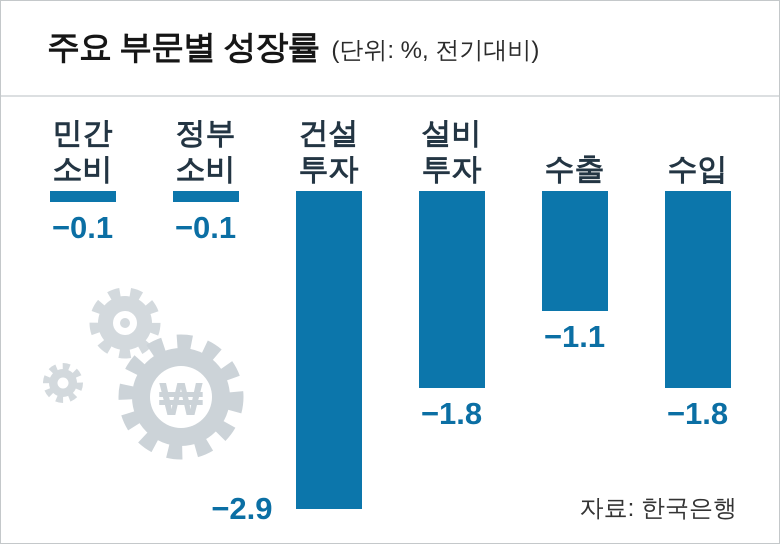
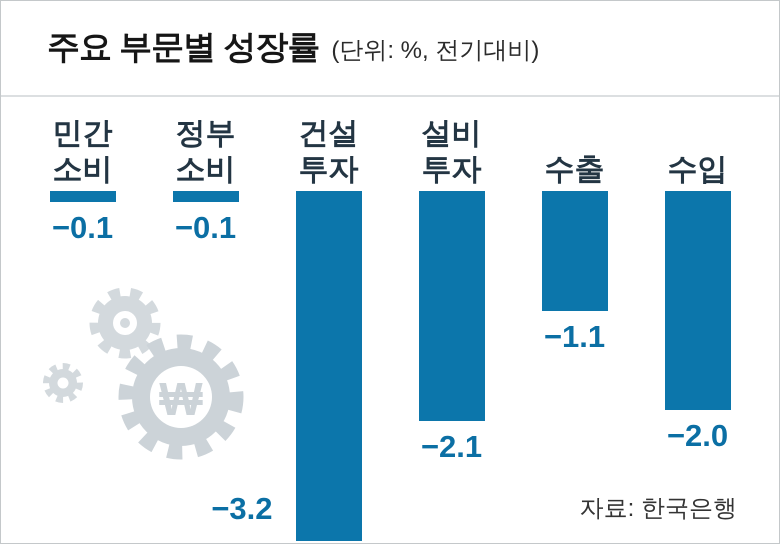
건설 투자: −2.9 -> −3.2
설비 투자: −1.8 -> −2.1
수입: −1.8 -> −2.0
